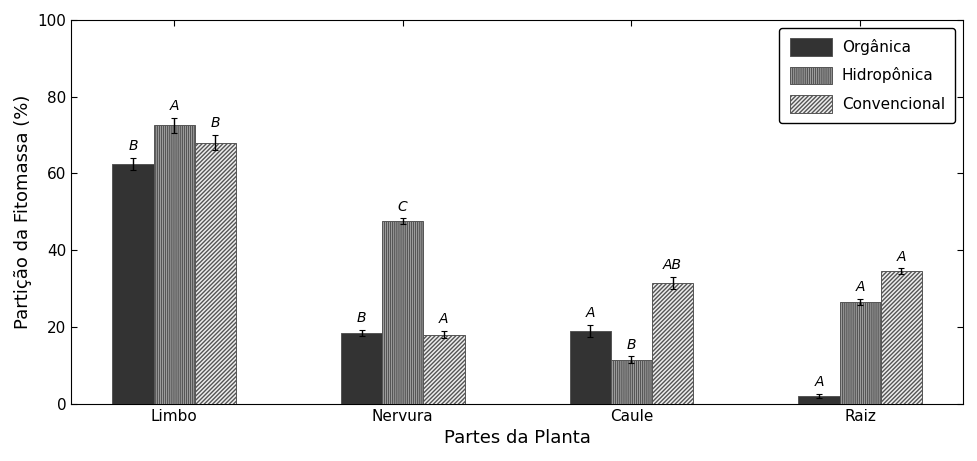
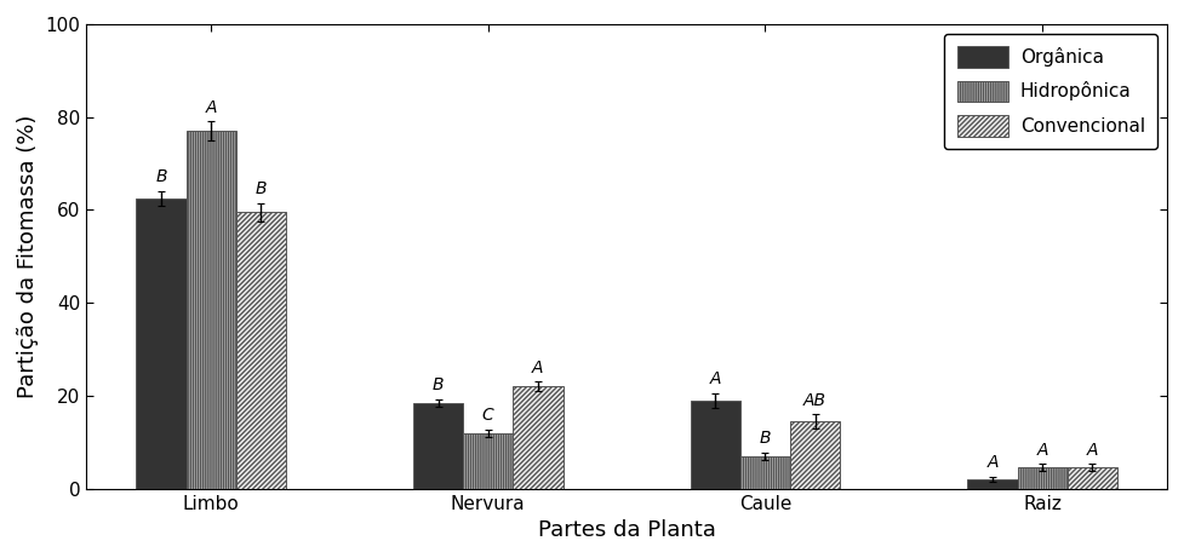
Hidropônica/Limbo: 72.5 -> 77.0
Convencional/Limbo: 68.0 -> 59.5
Hidropônica/Nervura: 47.5 -> 12.0
Convencional/Nervura: 18.0 -> 22.0
Hidropônica/Caule: 11.5 -> 7.0
Convencional/Caule: 31.5 -> 14.5
Hidropônica/Raiz: 26.5 -> 4.5
Convencional/Raiz: 34.5 -> 4.5
